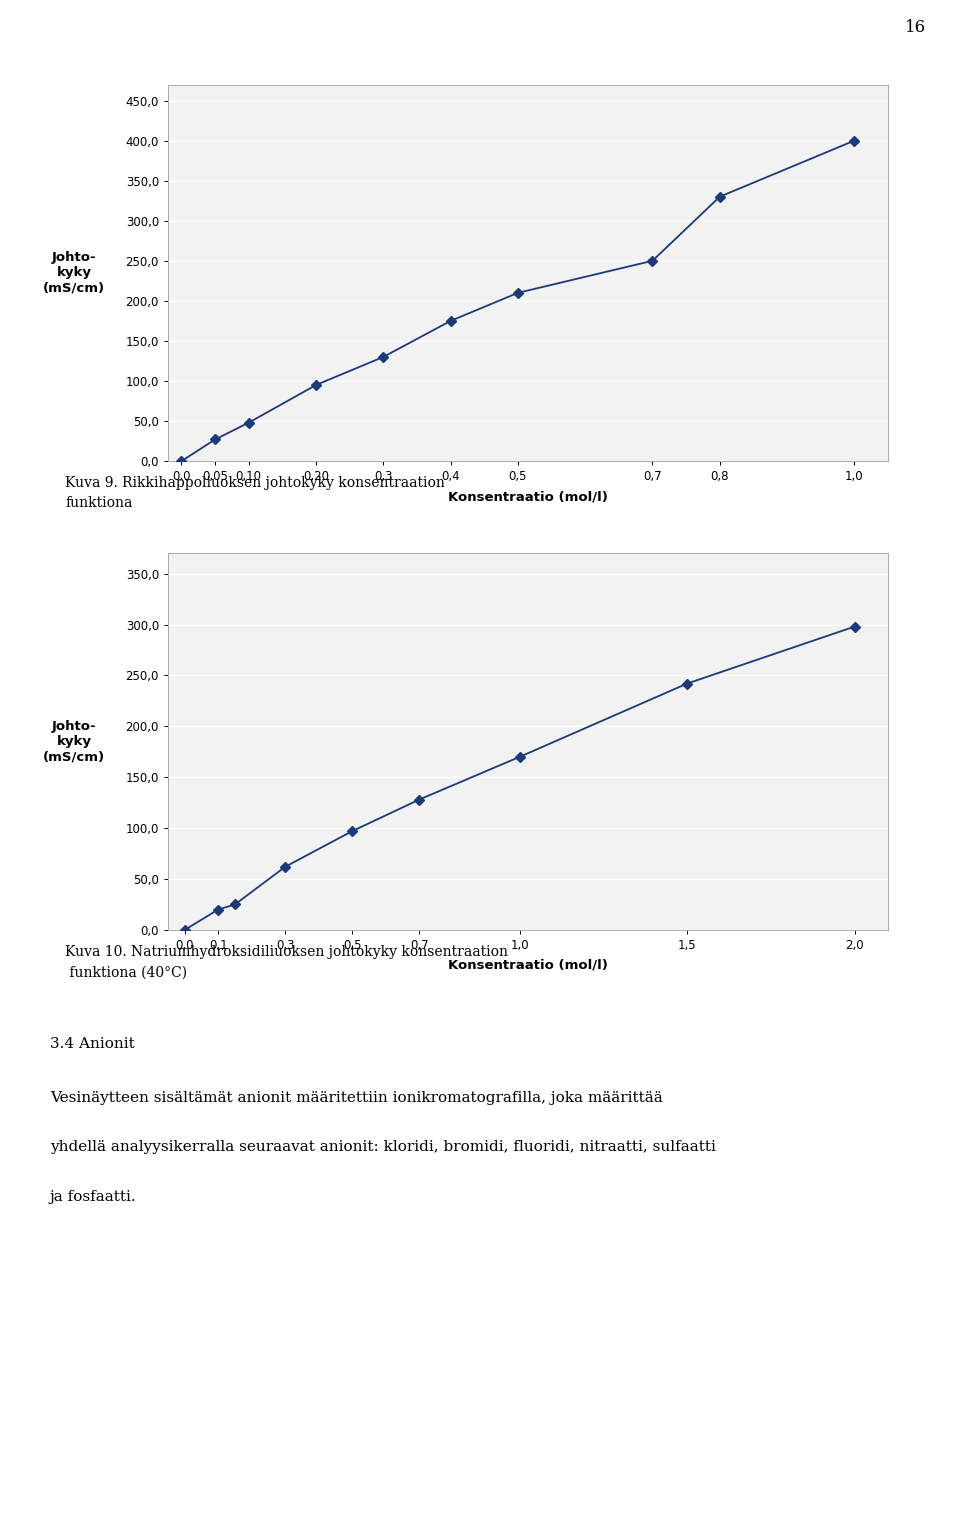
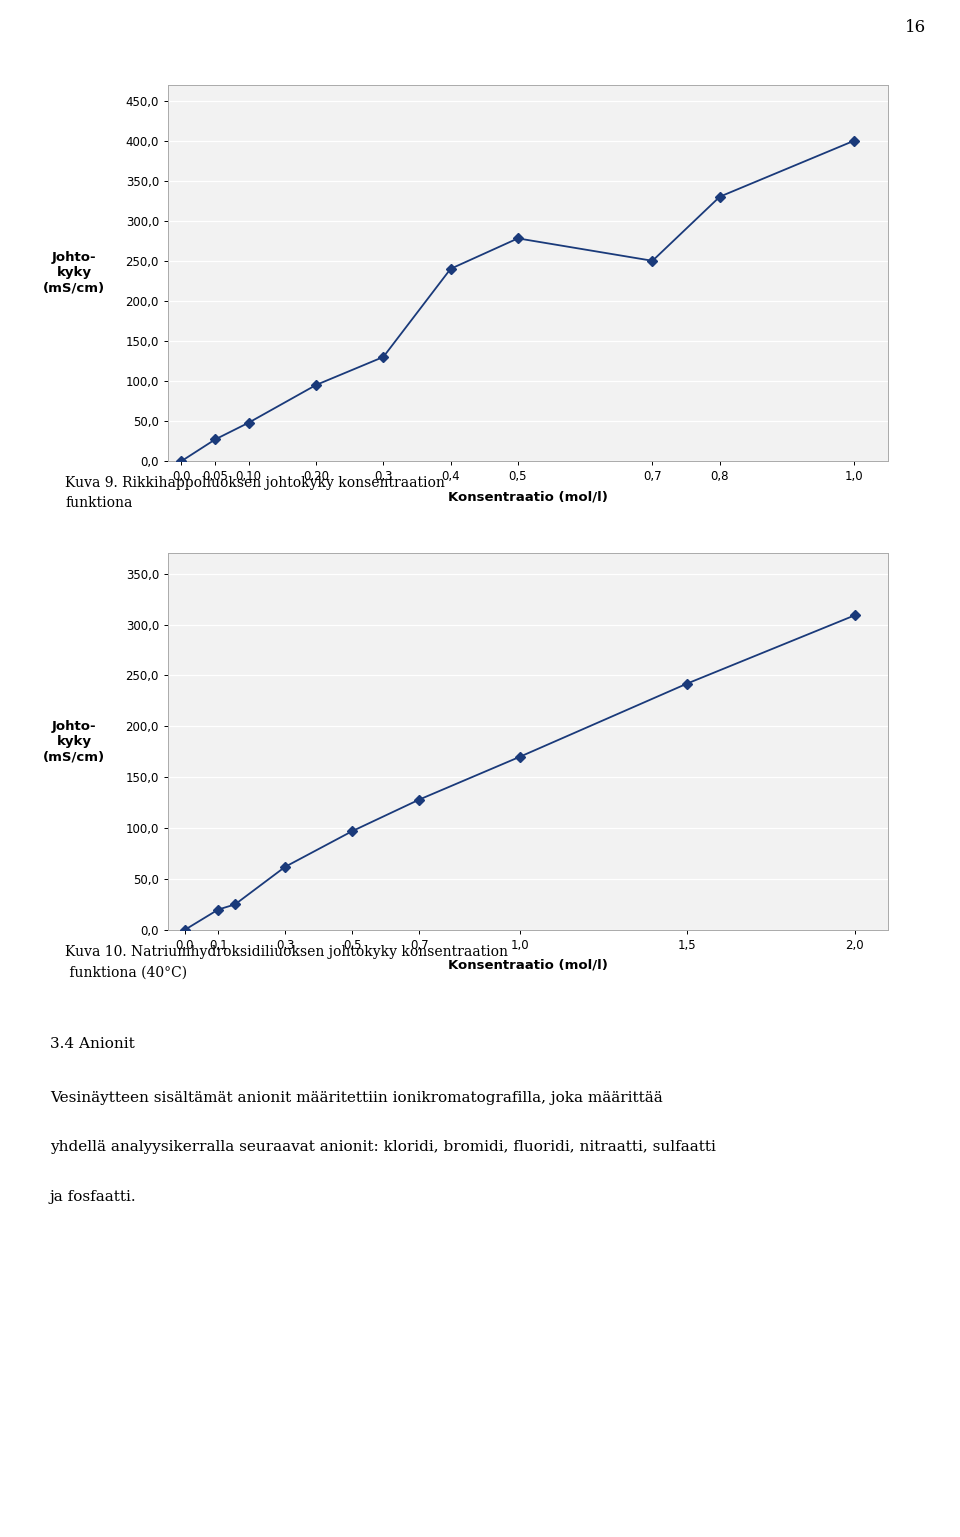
0,4: 175 -> 240
0,5: 210 -> 278
2,0: 298 -> 309
